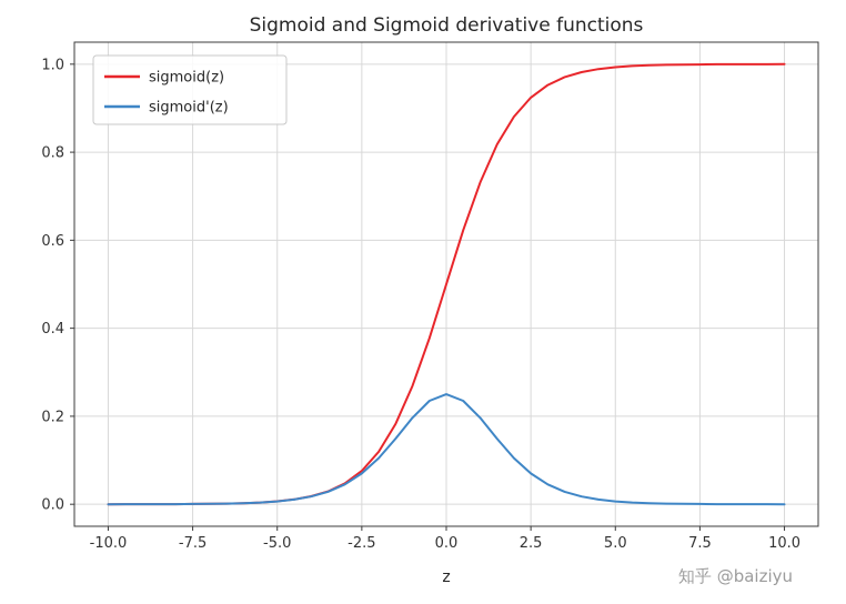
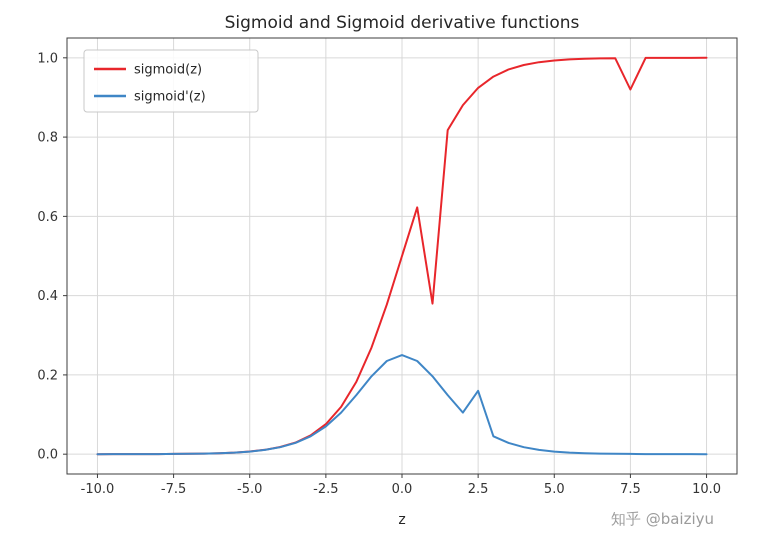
sigmoid(z)/1.0: 0.73 -> 0.38
sigmoid'(z)/2.5: 0.07 -> 0.16
sigmoid(z)/7.5: 1.00 -> 0.92
